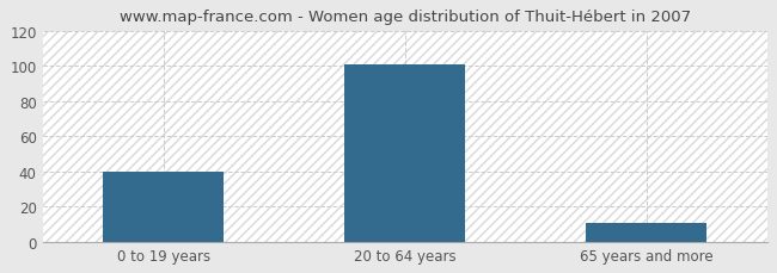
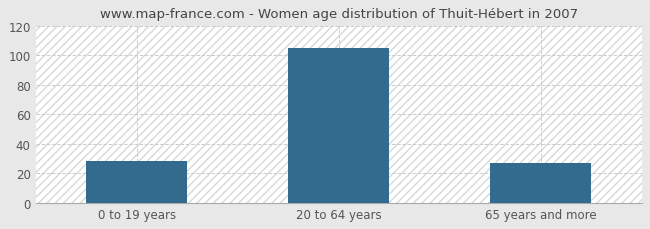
0 to 19 years: 40 -> 28
20 to 64 years: 101 -> 105
65 years and more: 11 -> 27
